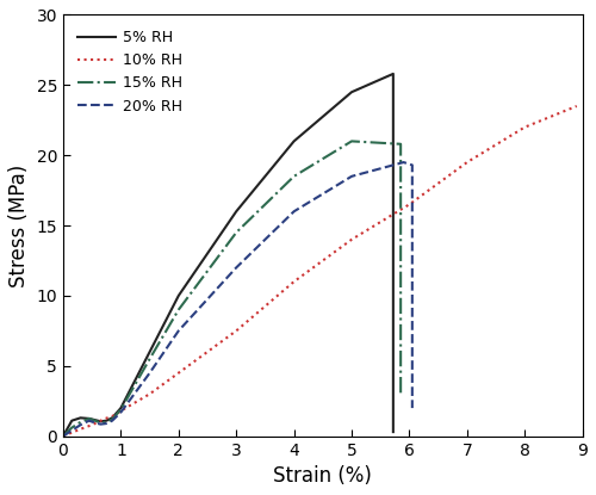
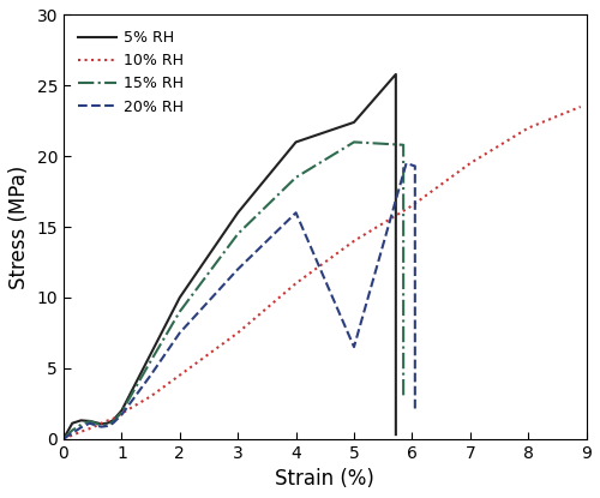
5% RH/5: 24.5 -> 22.4
20% RH/5: 18.5 -> 6.5
